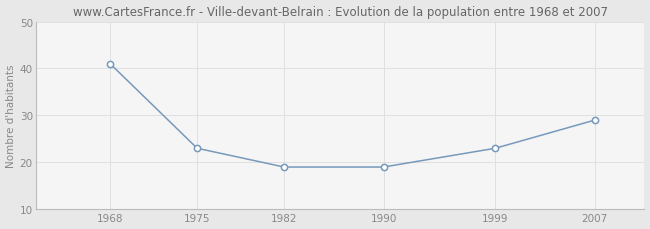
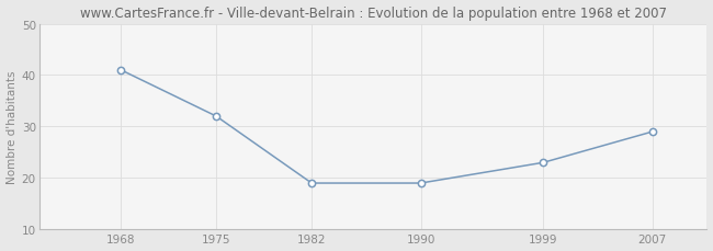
1975: 23 -> 32
